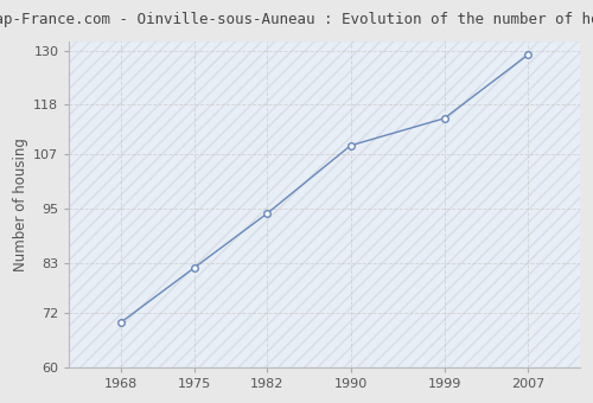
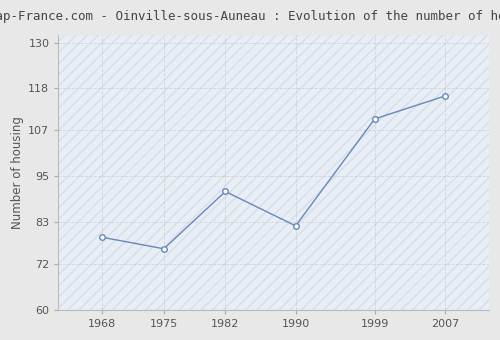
1968: 70 -> 79
1975: 82 -> 76
1982: 94 -> 91
1990: 109 -> 82
1999: 115 -> 110
2007: 129 -> 116
